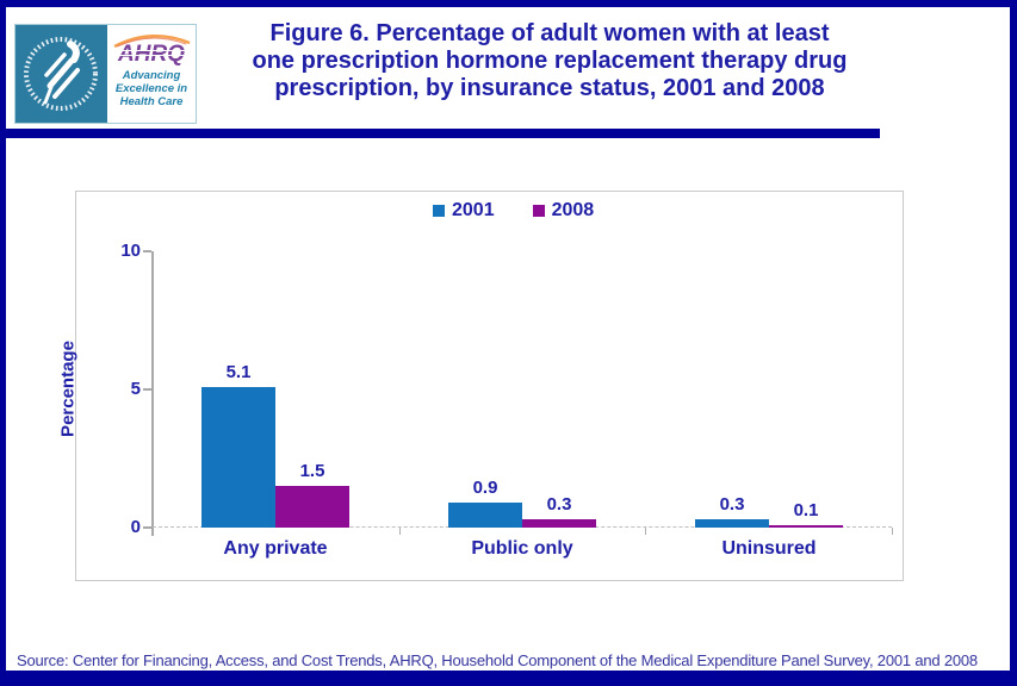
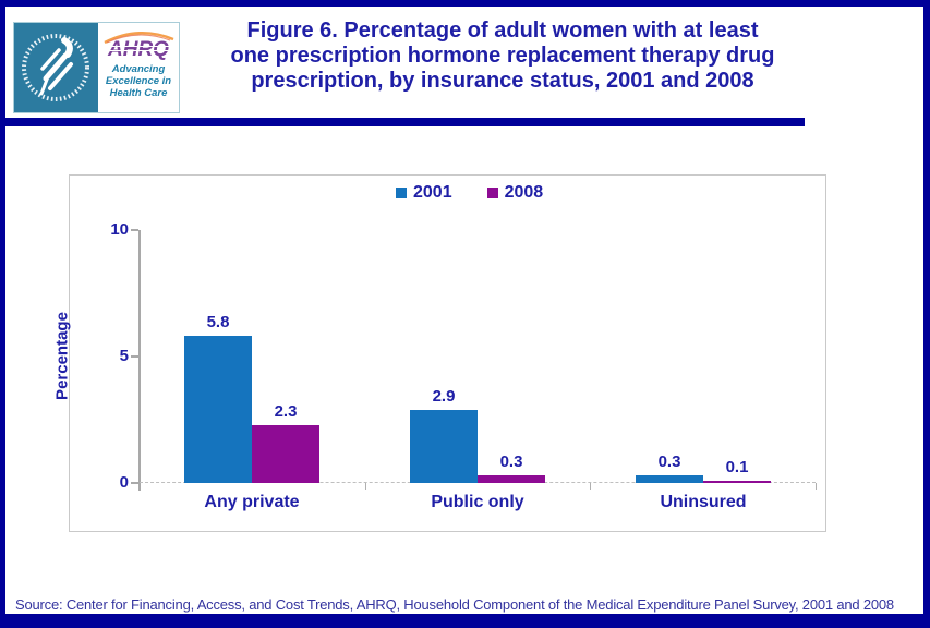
2001/Any private: 5.1 -> 5.8
2008/Any private: 1.5 -> 2.3
2001/Public only: 0.9 -> 2.9
